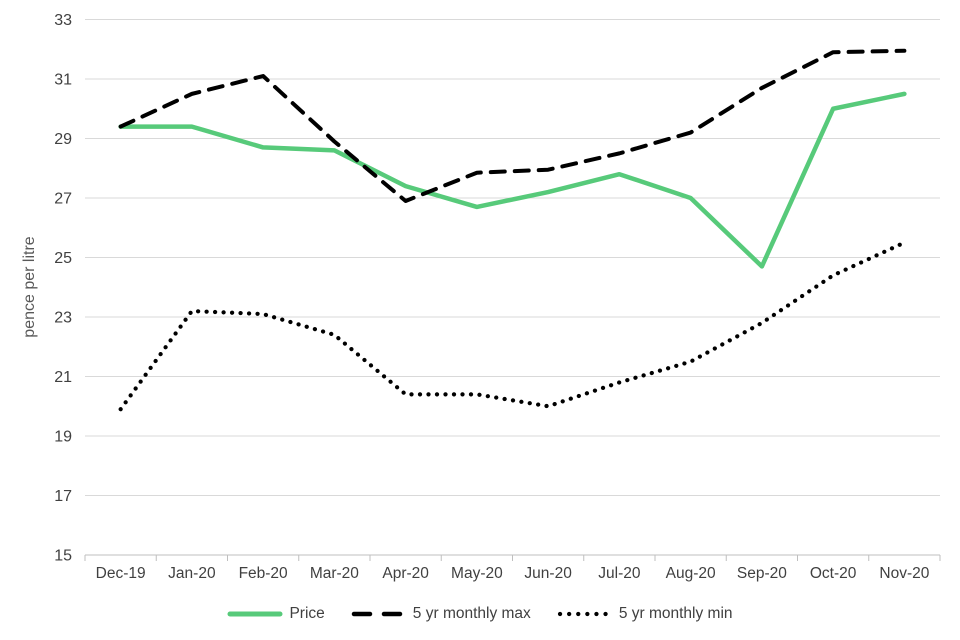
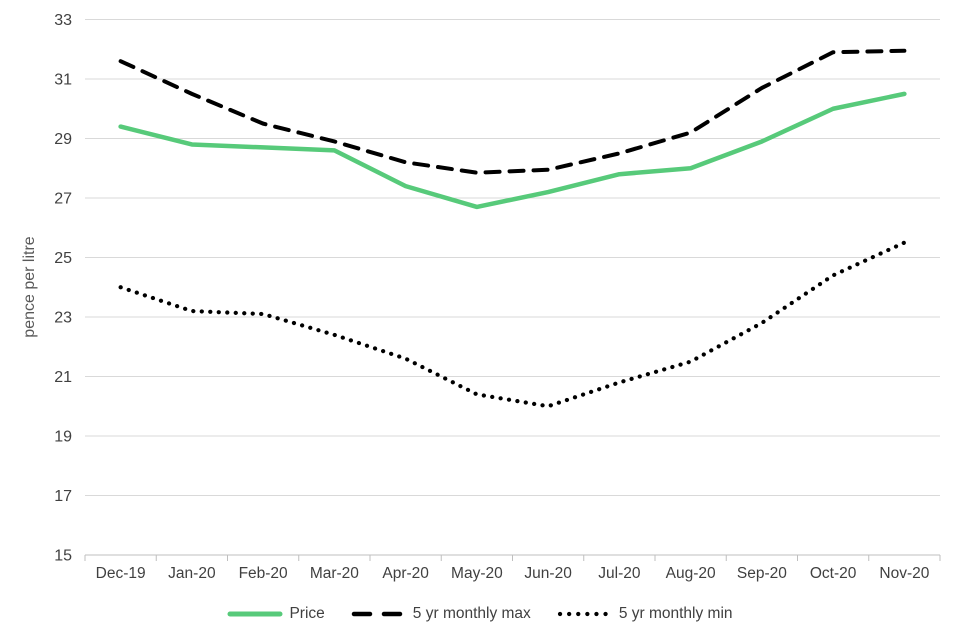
5 yr monthly max/Dec-19: 29.4 -> 31.6
5 yr monthly min/Dec-19: 19.9 -> 24.0
Price/Jan-20: 29.4 -> 28.8
5 yr monthly max/Feb-20: 31.1 -> 29.5
5 yr monthly max/Apr-20: 26.9 -> 28.2
5 yr monthly min/Apr-20: 20.4 -> 21.6
Price/Aug-20: 27.0 -> 28.0
Price/Sep-20: 24.7 -> 28.9
